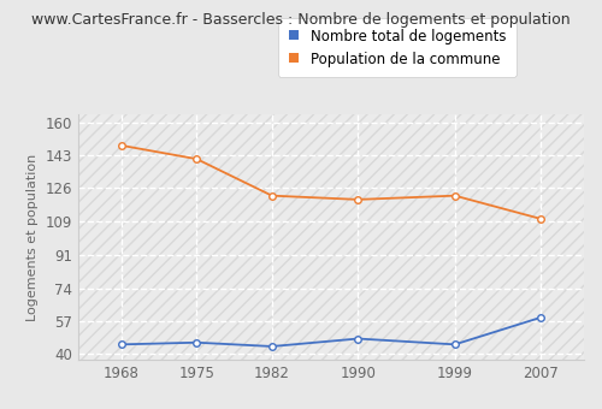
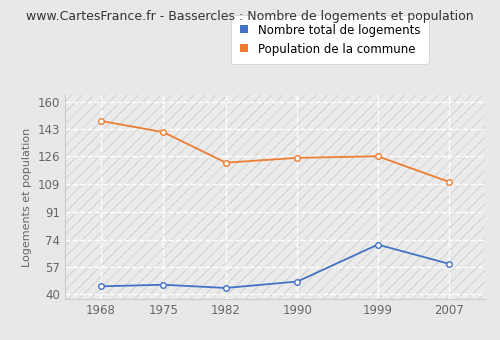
Population de la commune/1990: 120 -> 125
Nombre total de logements/1999: 45 -> 71
Population de la commune/1999: 122 -> 126
